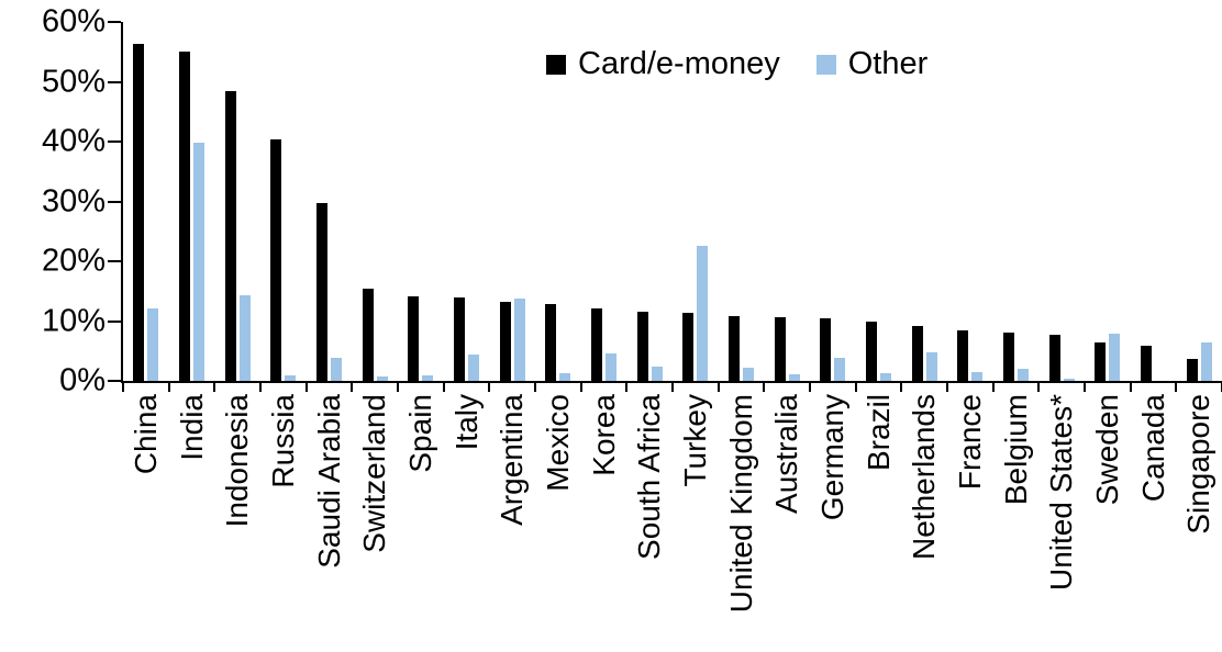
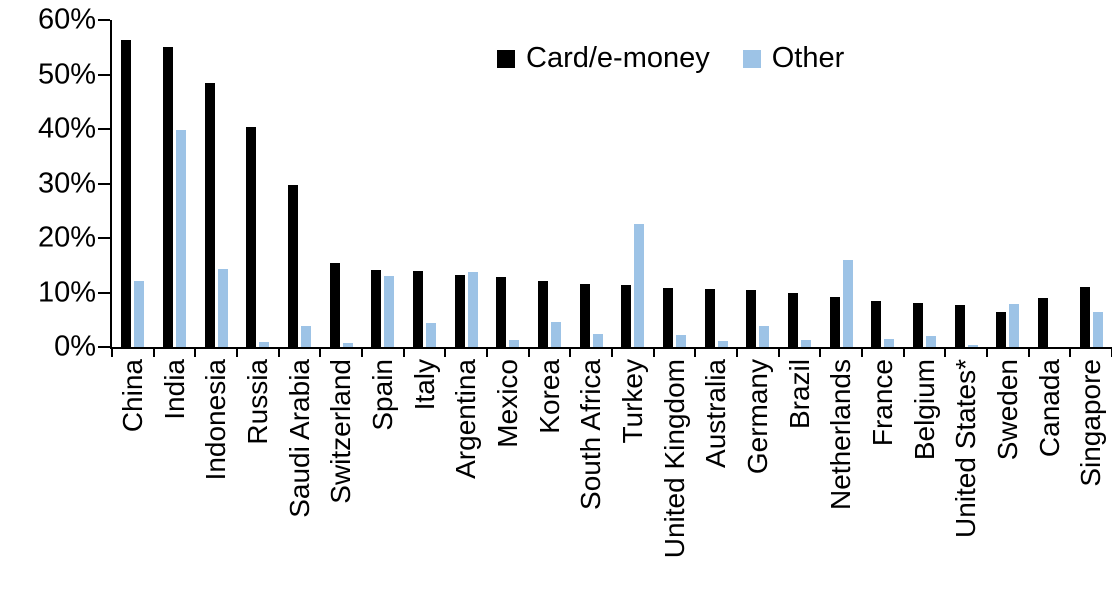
Other/Spain: 1% -> 13%
Other/Netherlands: 5% -> 16%
Card/e-money/Canada: 6% -> 9%
Card/e-money/Singapore: 4% -> 11%
